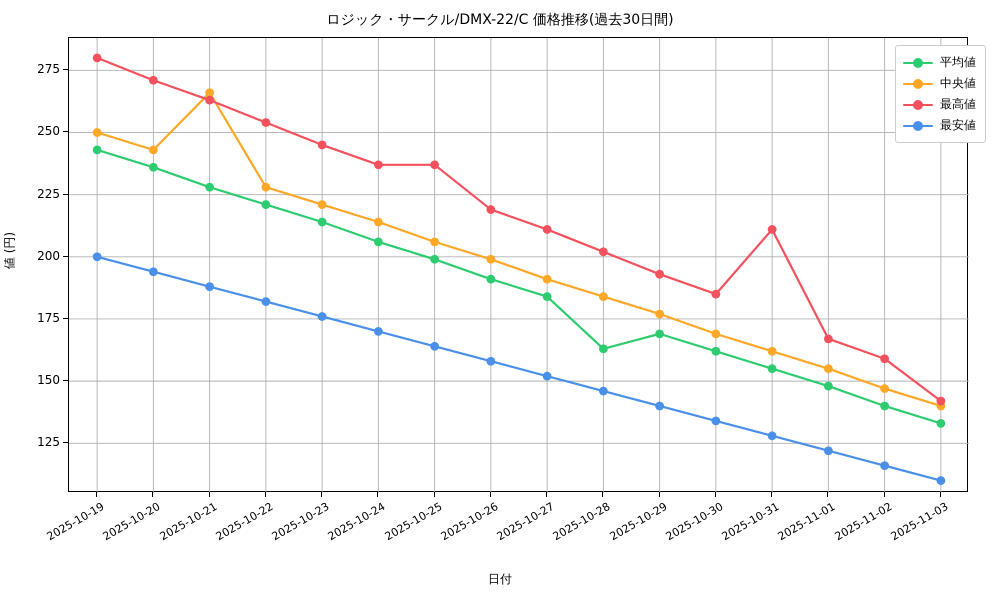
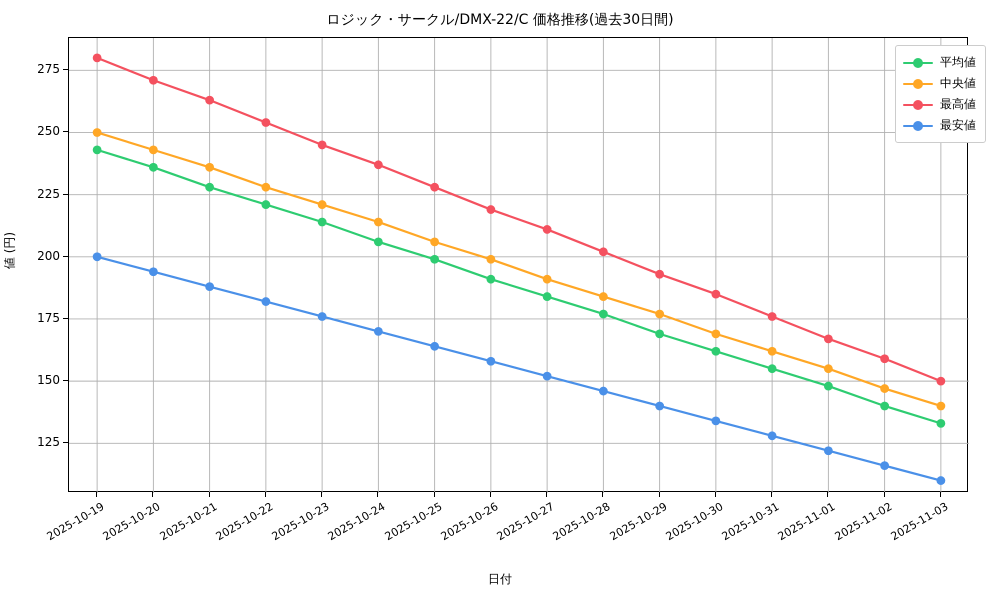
中央値/2025-10-21: 266 -> 236
最高値/2025-10-25: 237 -> 228
平均値/2025-10-28: 163 -> 177
最高値/2025-10-31: 211 -> 176
最高値/2025-11-03: 142 -> 150
